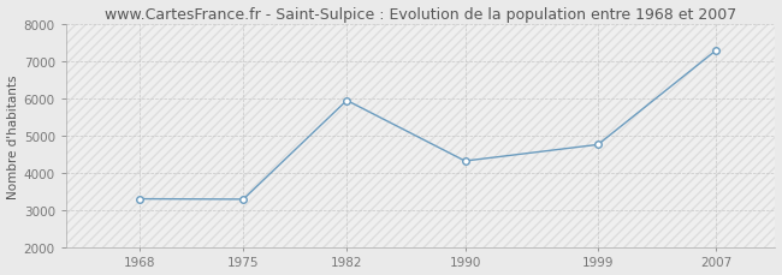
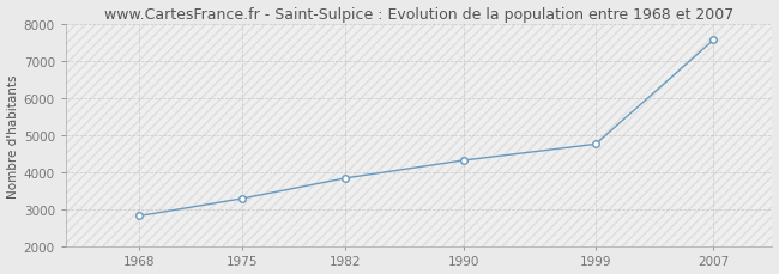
1968: 3300 -> 2820
1982: 5950 -> 3840
2007: 7300 -> 7570
